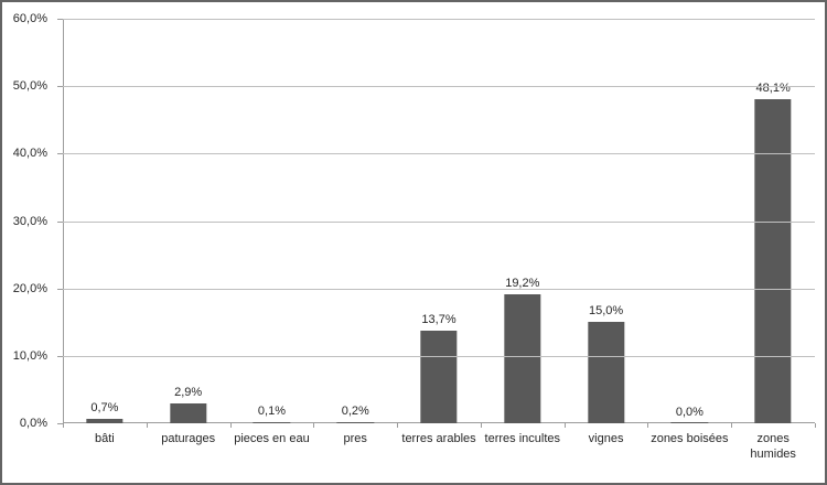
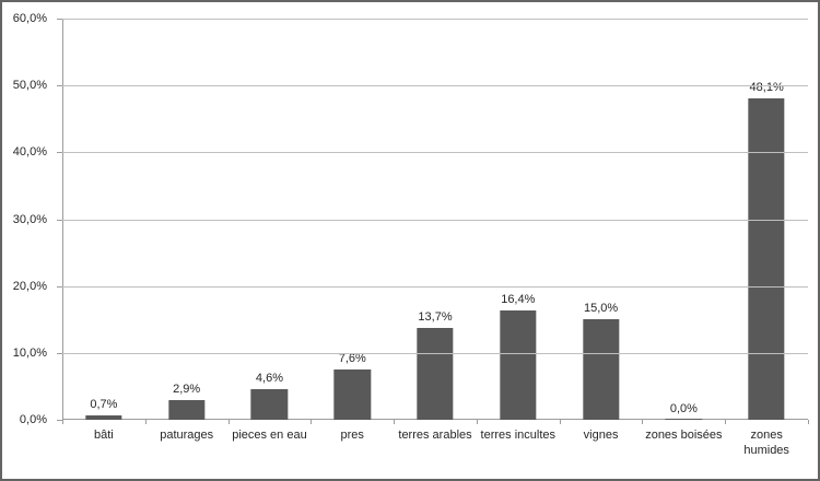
pieces en eau: 0,1% -> 4,6%
pres: 0,2% -> 7,6%
terres incultes: 19,2% -> 16,4%
